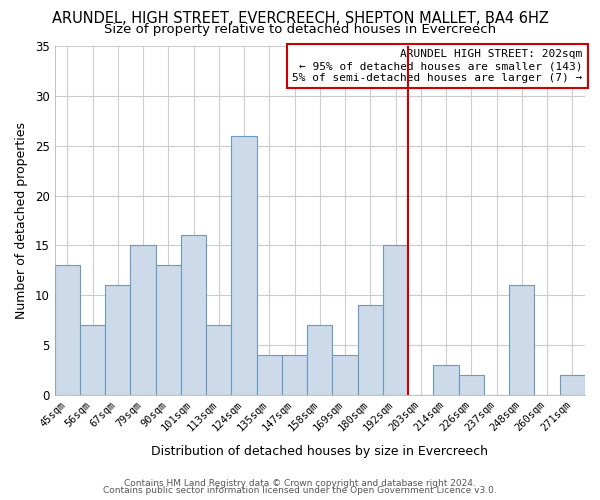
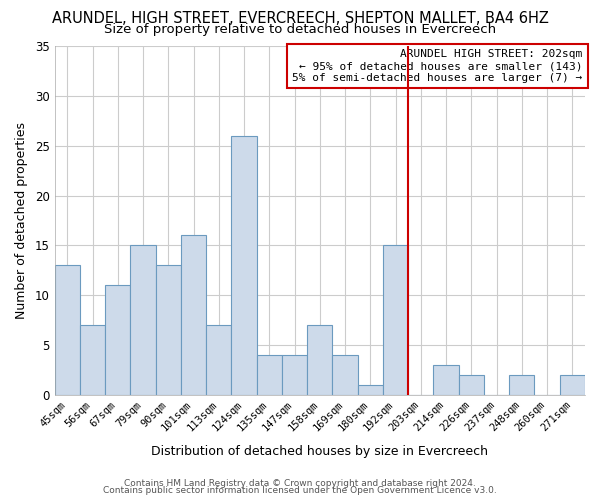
180sqm: 9 -> 1
248sqm: 11 -> 2
